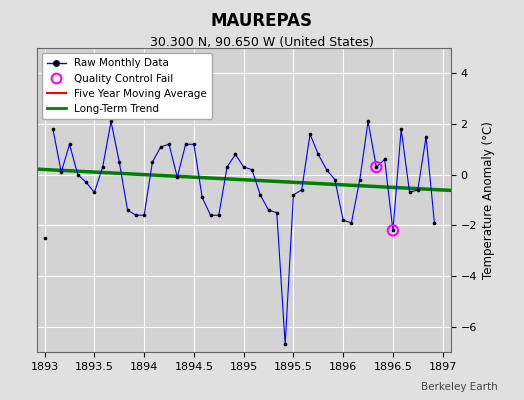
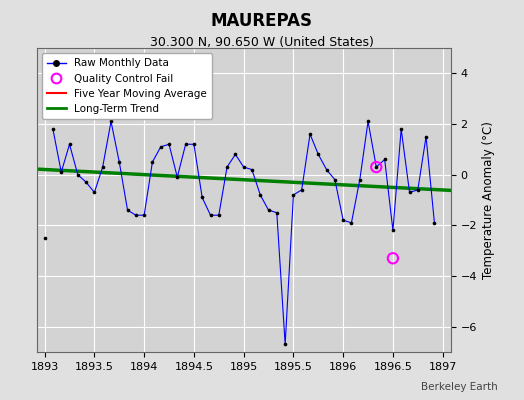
Quality Control Fail/1896.5: -2.2 -> -3.3
